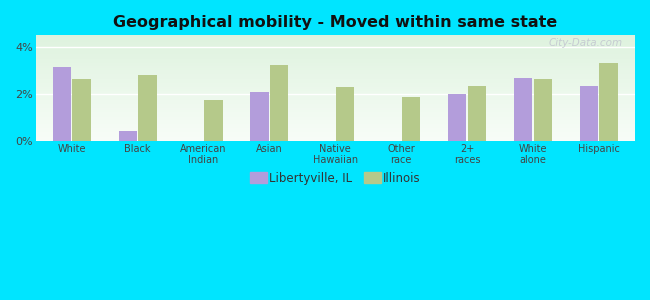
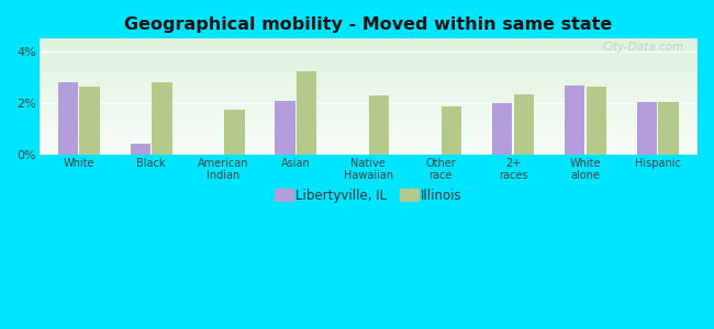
Libertyville, IL/White: 3.15% -> 2.80%
Libertyville, IL/Hispanic: 2.35% -> 2.05%
Illinois/Hispanic: 3.30% -> 2.05%
